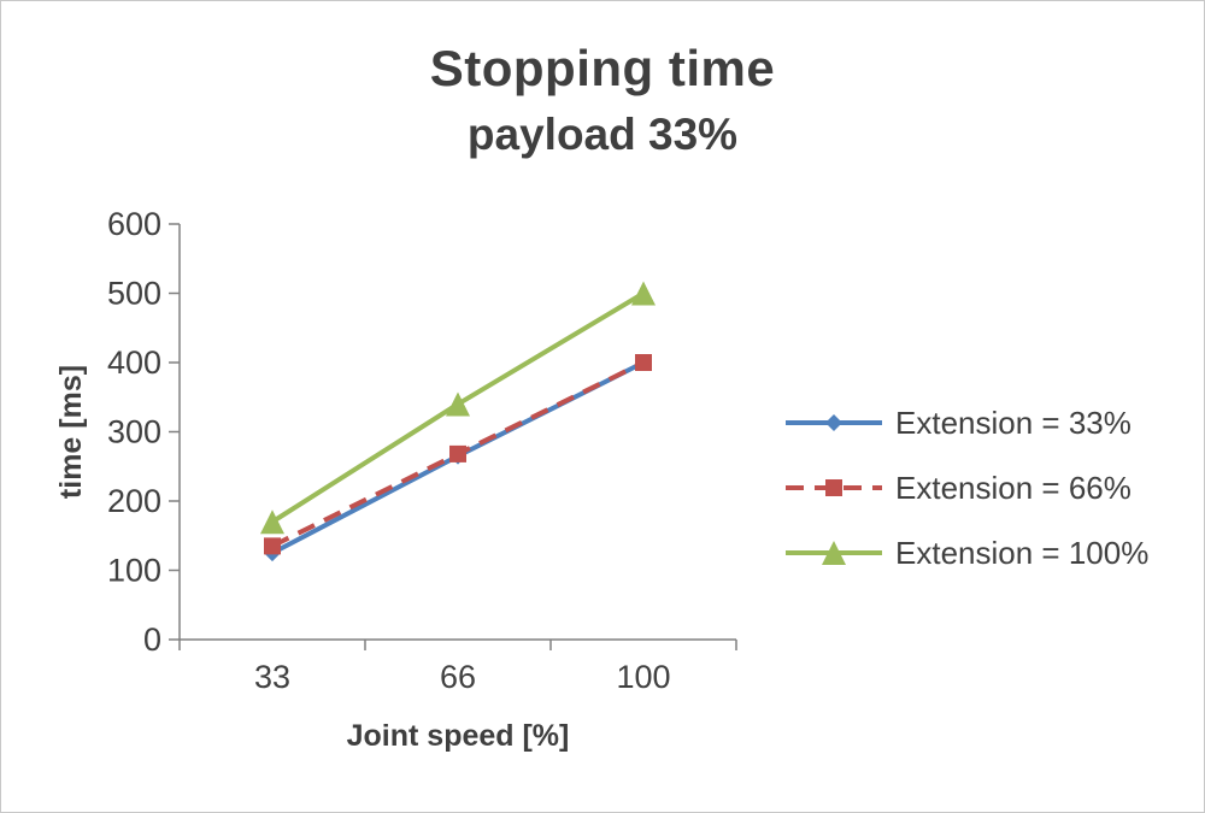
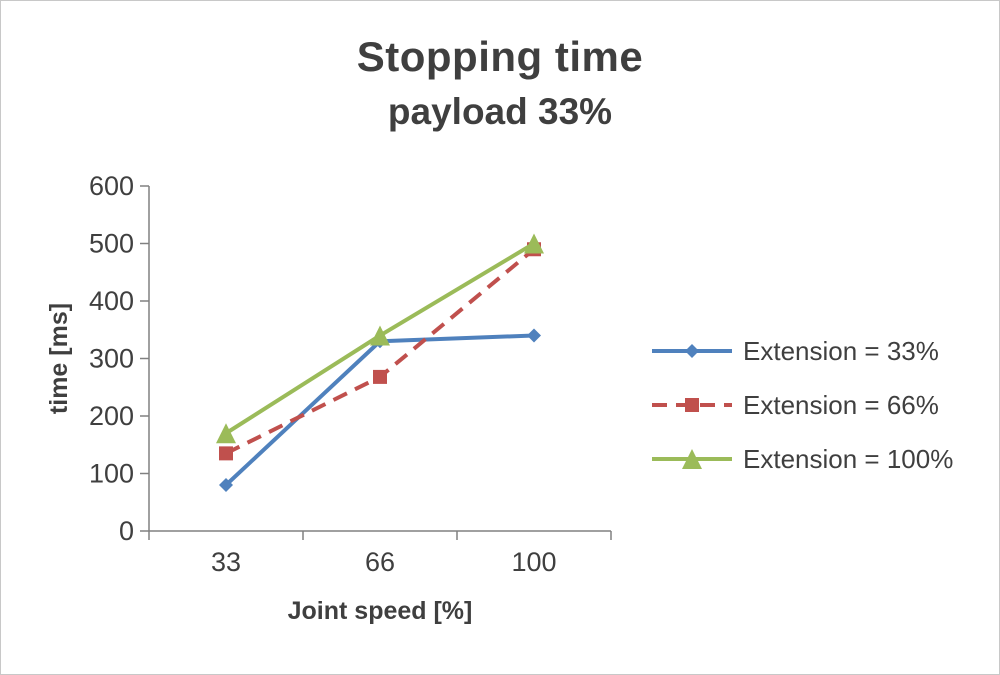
Extension = 33%/33: 120 -> 80
Extension = 33%/66: 260 -> 330
Extension = 33%/100: 400 -> 340
Extension = 66%/100: 400 -> 490
